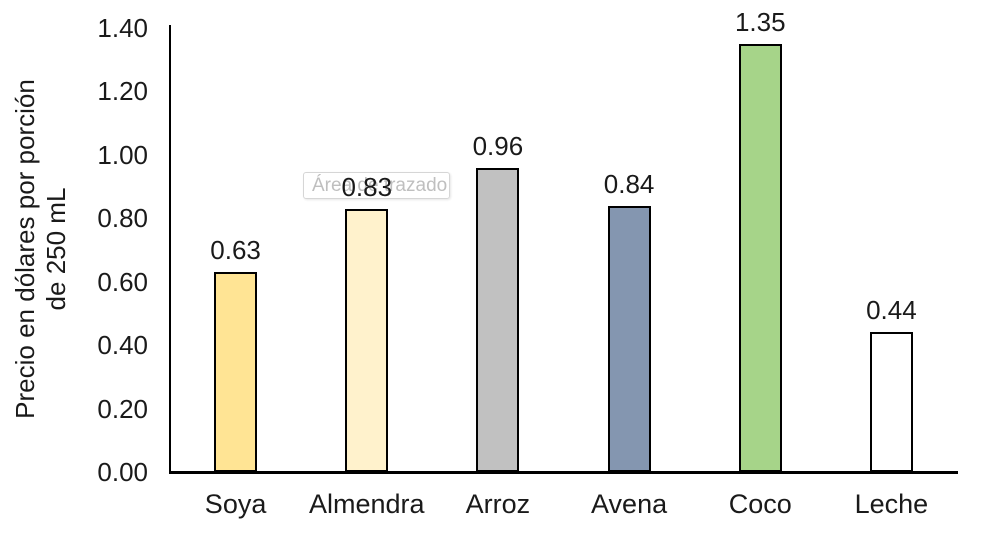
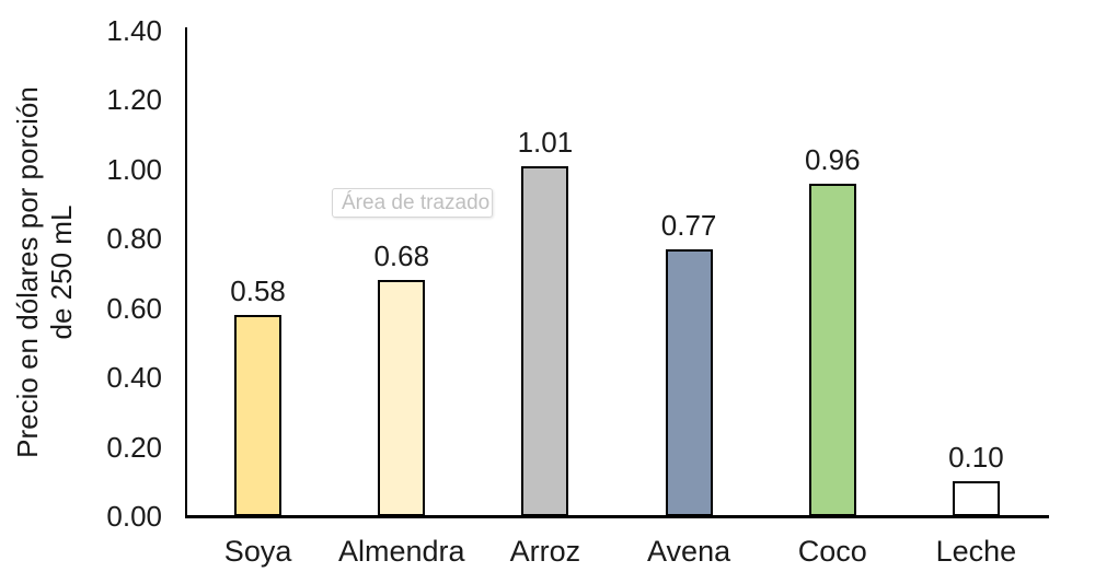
Soya: 0.63 -> 0.58
Almendra: 0.83 -> 0.68
Arroz: 0.96 -> 1.01
Avena: 0.84 -> 0.77
Coco: 1.35 -> 0.96
Leche: 0.44 -> 0.10
